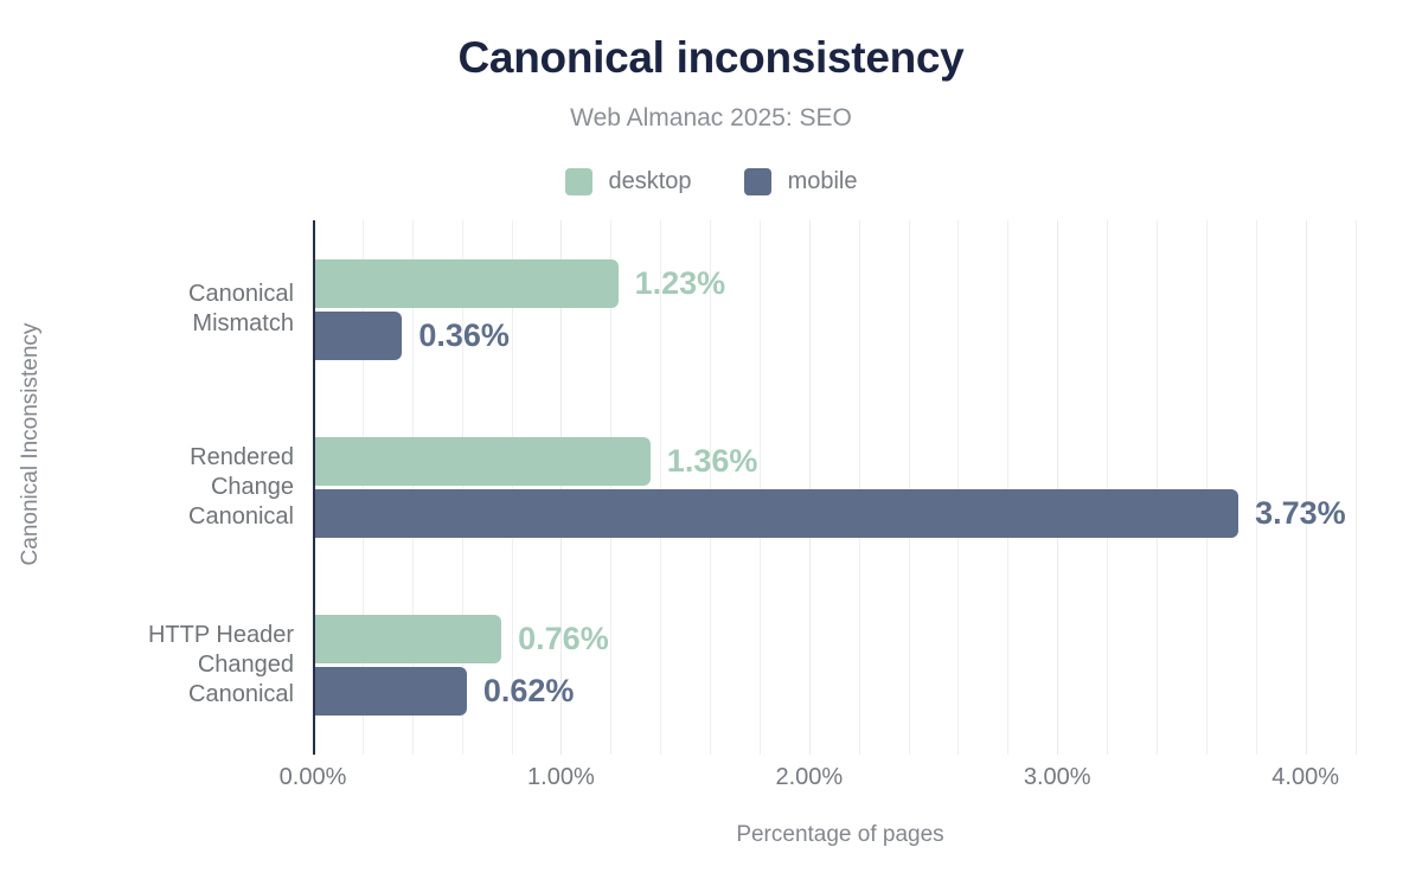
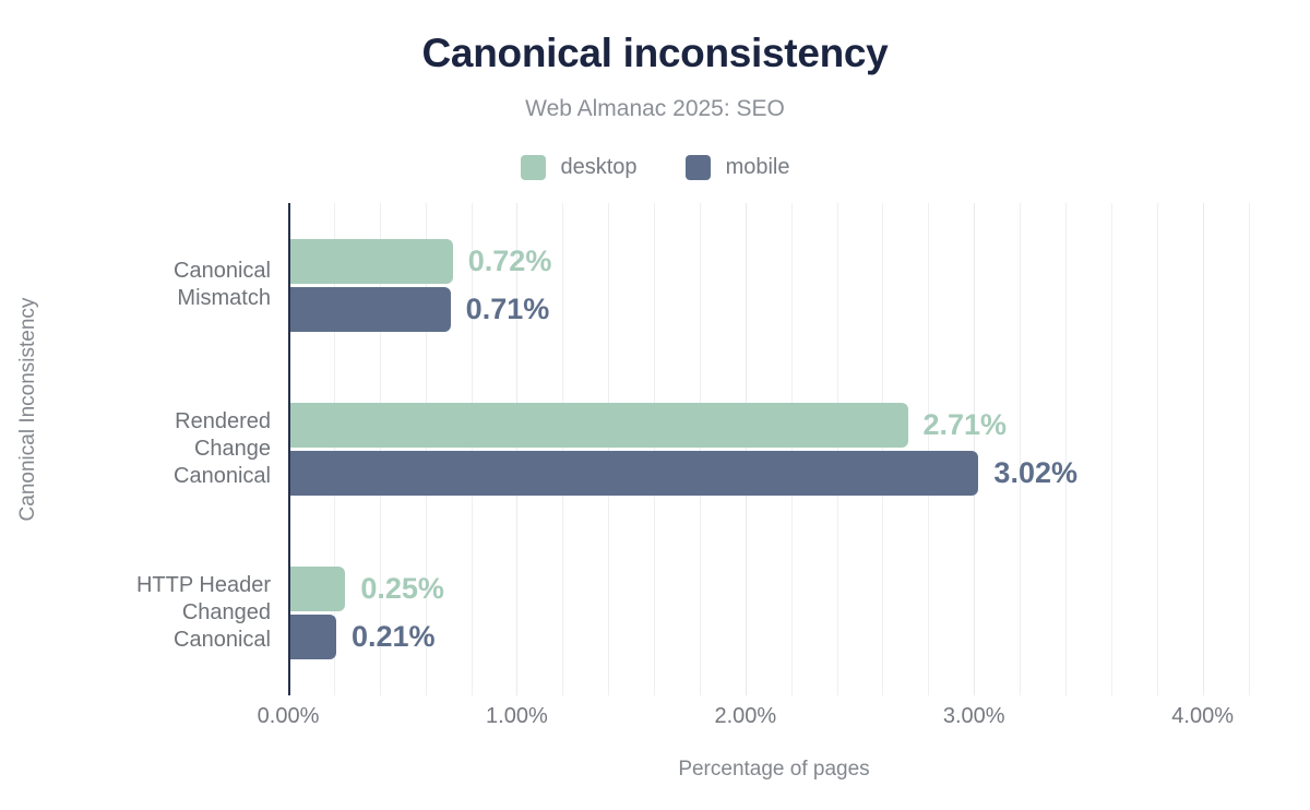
desktop/Canonical Mismatch: 1.23% -> 0.72%
mobile/Canonical Mismatch: 0.36% -> 0.71%
desktop/Rendered Change Canonical: 1.36% -> 2.71%
mobile/Rendered Change Canonical: 3.73% -> 3.02%
desktop/HTTP Header Changed Canonical: 0.76% -> 0.25%
mobile/HTTP Header Changed Canonical: 0.62% -> 0.21%
